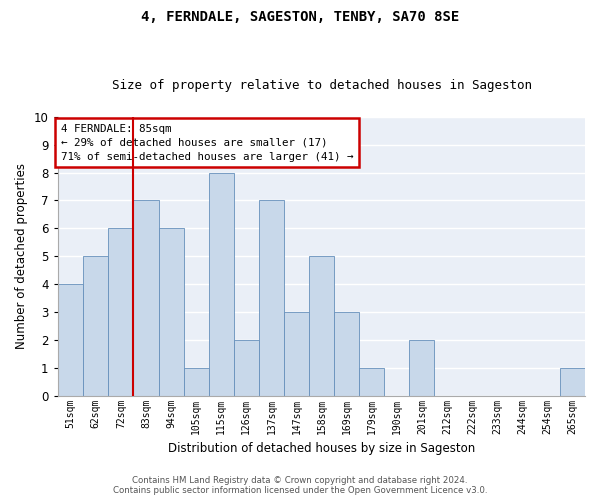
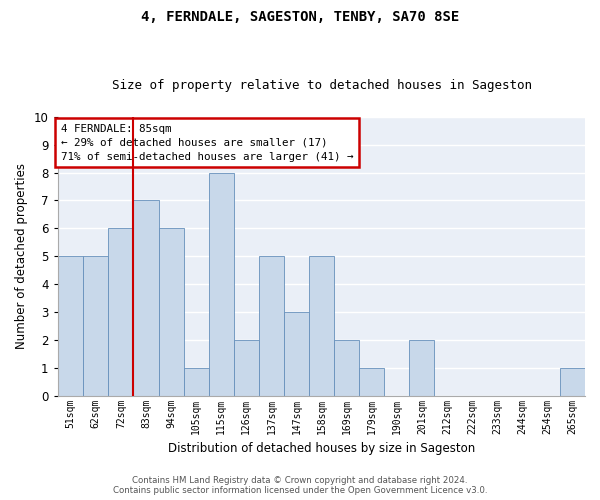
51sqm: 4 -> 5
137sqm: 7 -> 5
169sqm: 3 -> 2
